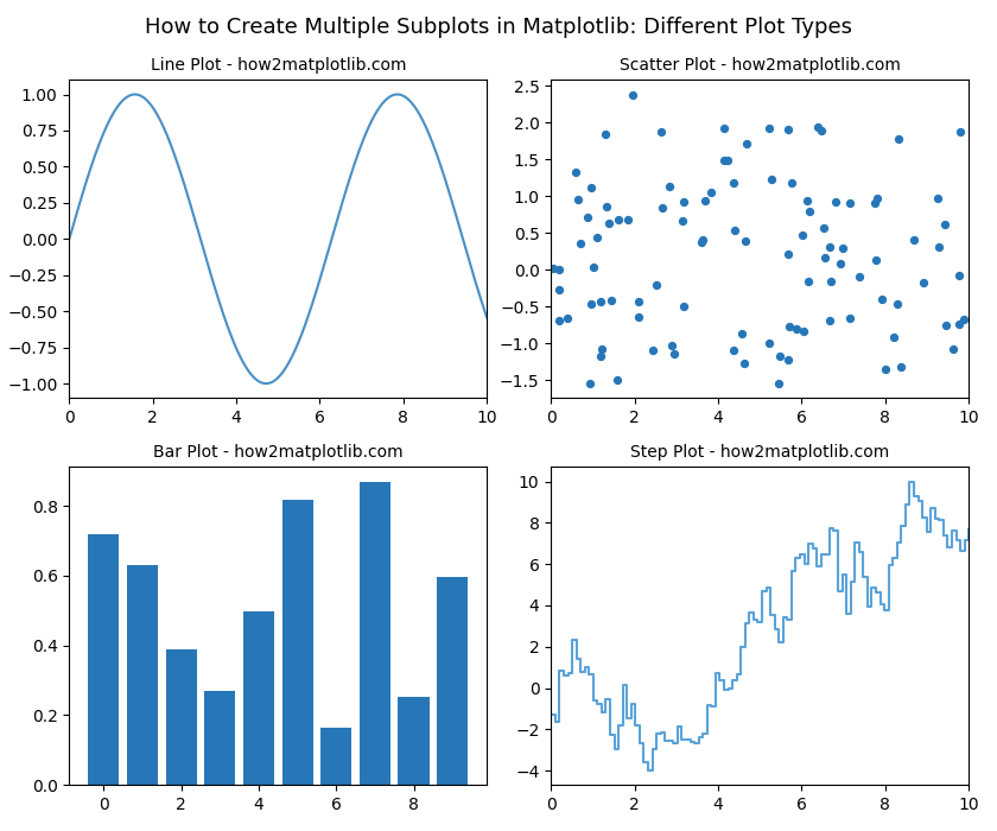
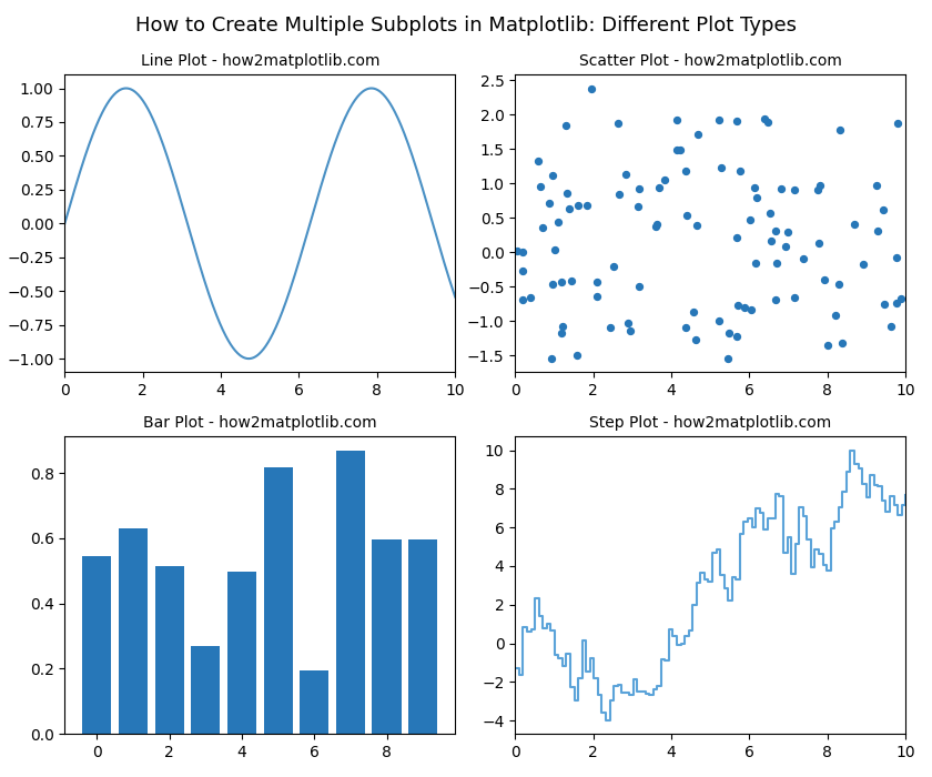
Bar Plot - how2matplotlib.com/0: 0.717 -> 0.545
Bar Plot - how2matplotlib.com/2: 0.390 -> 0.515
Bar Plot - how2matplotlib.com/6: 0.164 -> 0.195
Bar Plot - how2matplotlib.com/8: 0.252 -> 0.595
